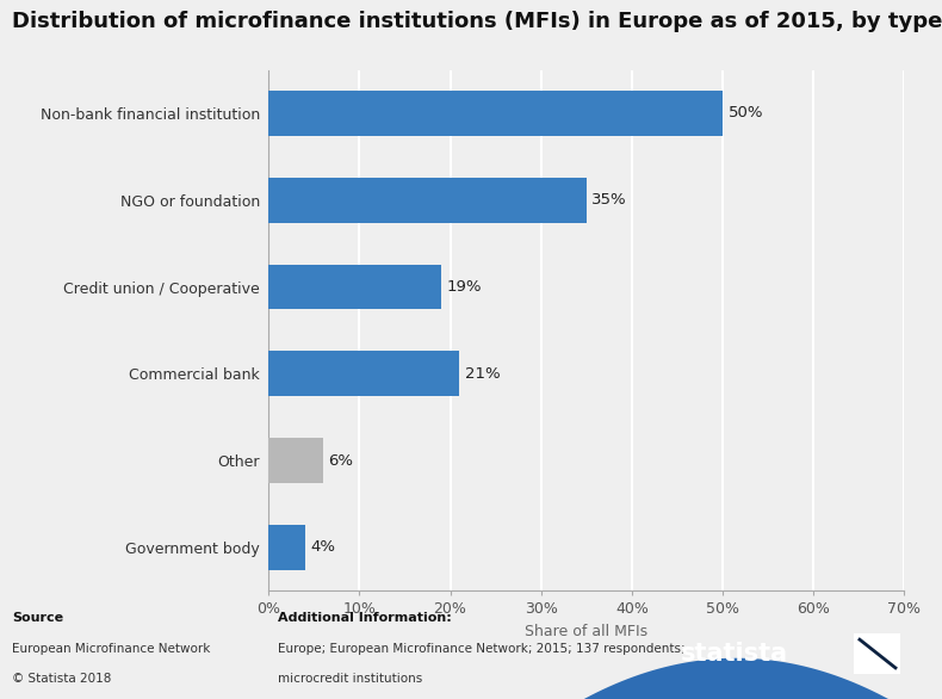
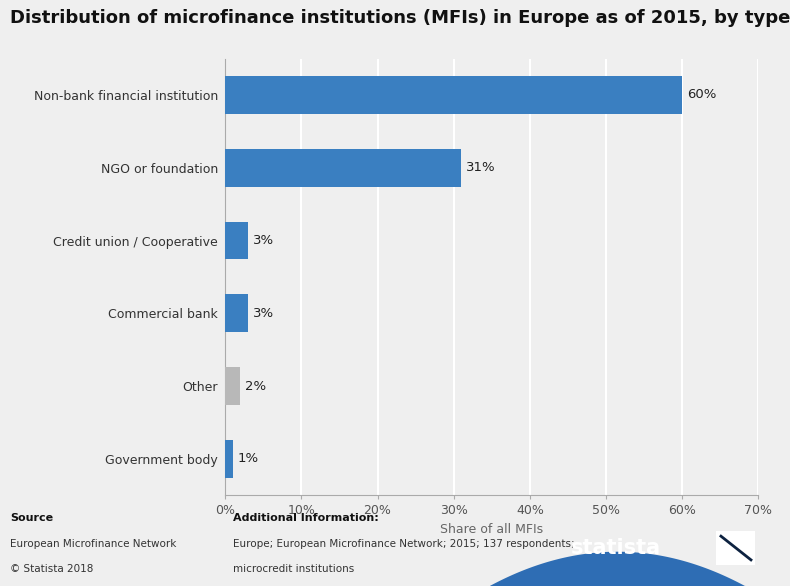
Non-bank financial institution: 50% -> 60%
NGO or foundation: 35% -> 31%
Credit union / Cooperative: 19% -> 3%
Commercial bank: 21% -> 3%
Other: 6% -> 2%
Government body: 4% -> 1%
